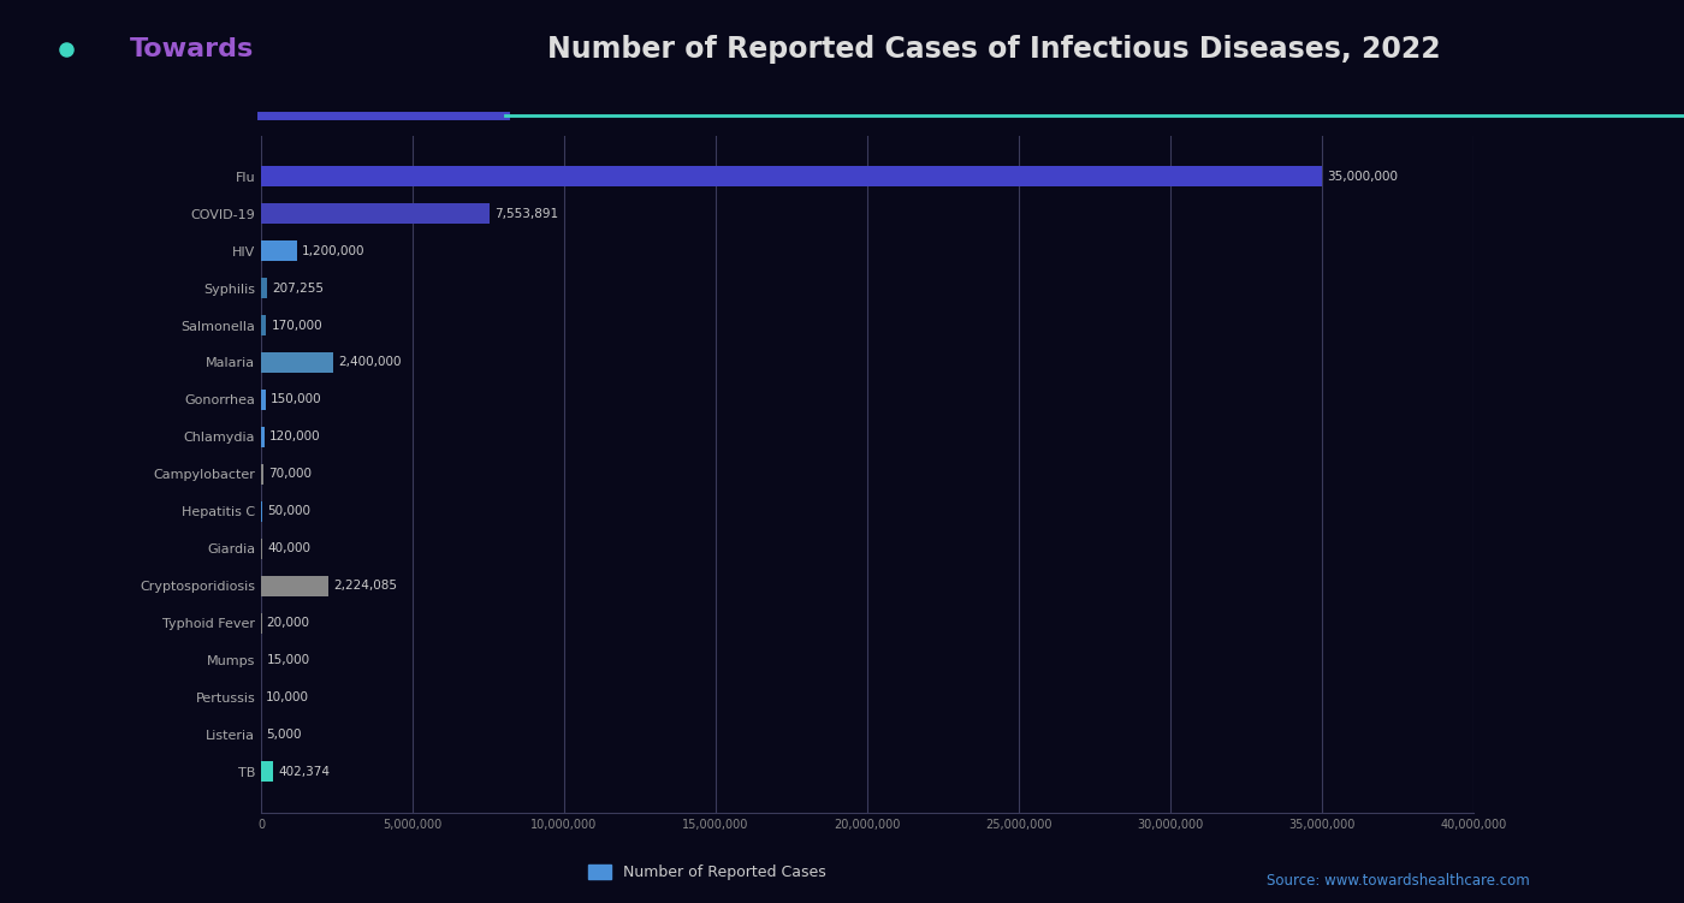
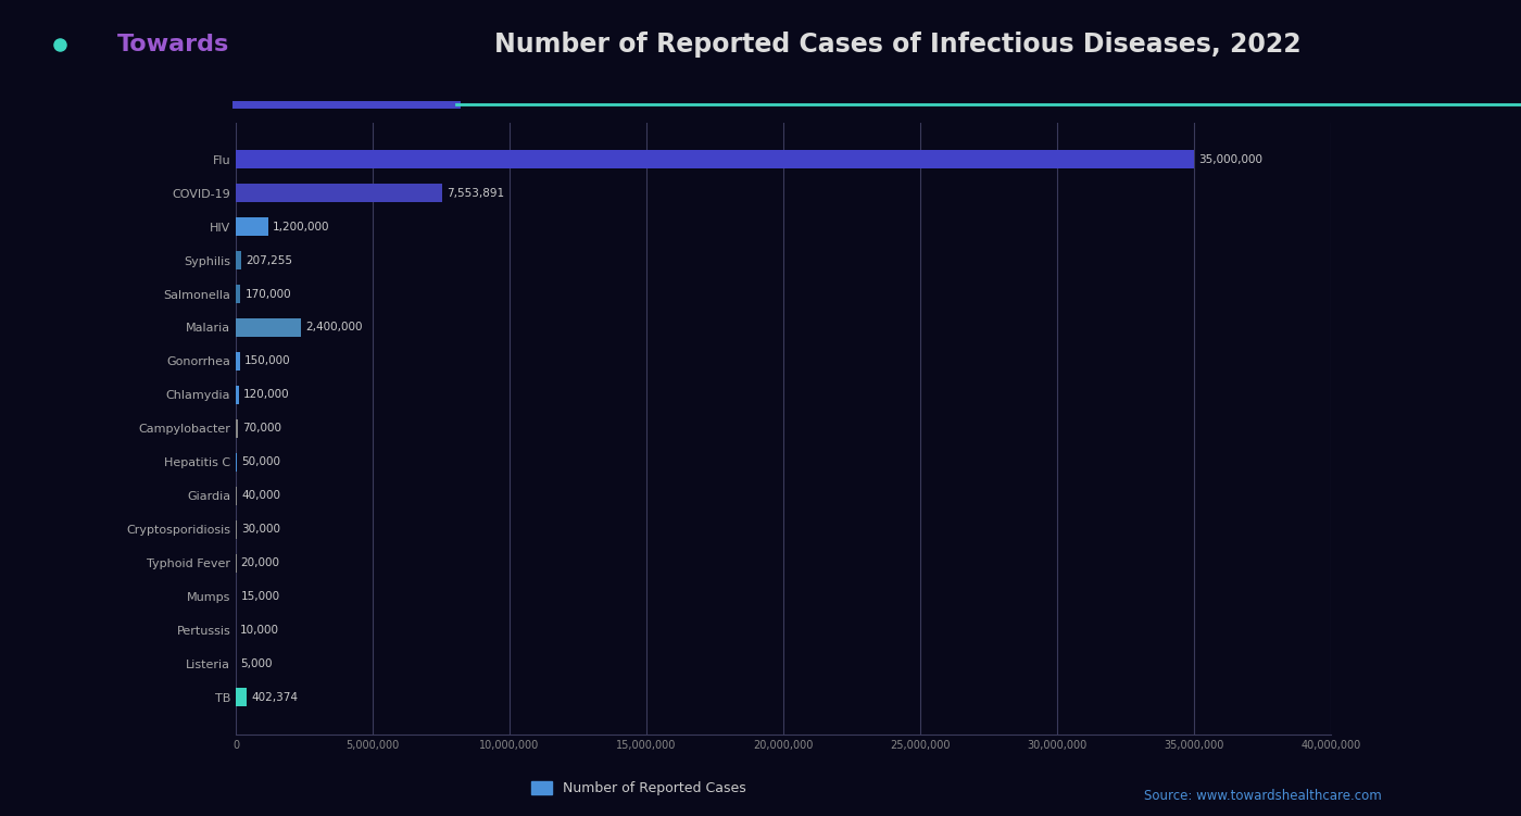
Cryptosporidiosis: 2,224,085 -> 30,000
